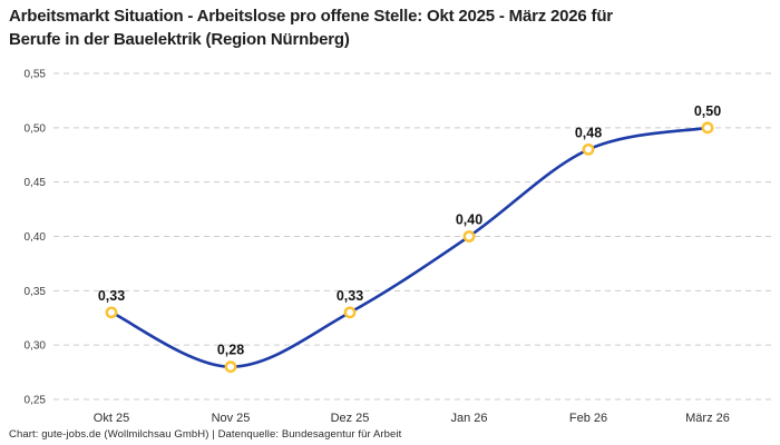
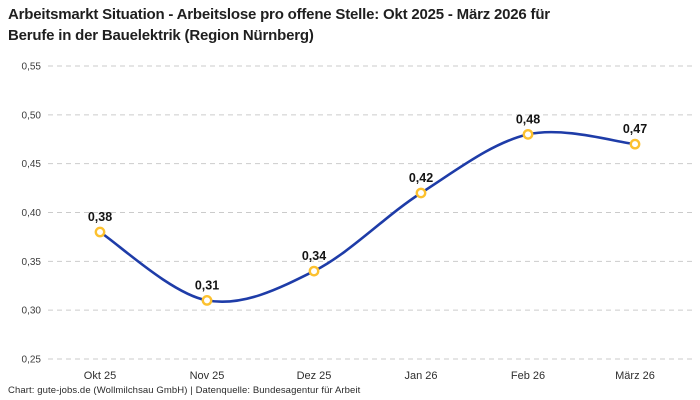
Okt 25: 0,33 -> 0,38
Nov 25: 0,28 -> 0,31
Dez 25: 0,33 -> 0,34
Jan 26: 0,40 -> 0,42
März 26: 0,50 -> 0,47
